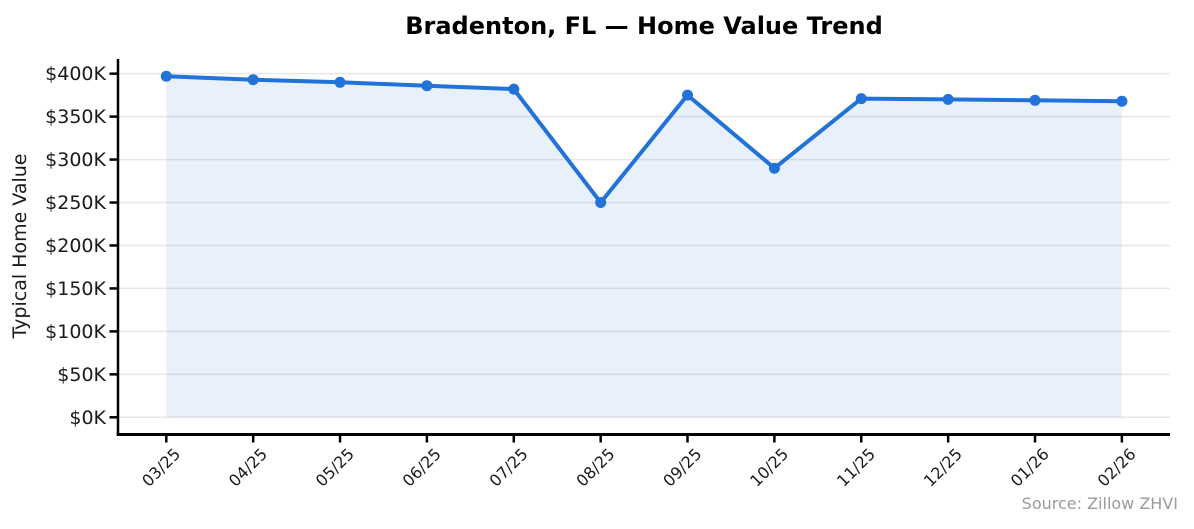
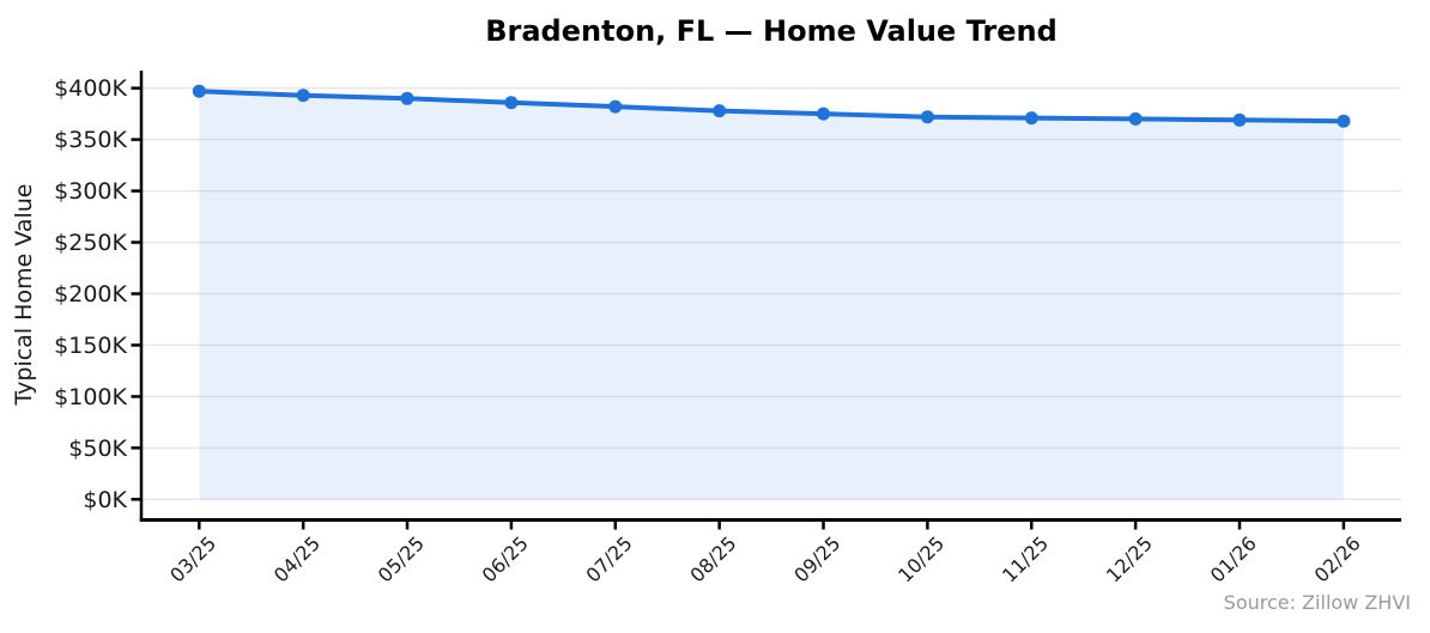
08/25: $250K -> $380K
10/25: $290K -> $370K
